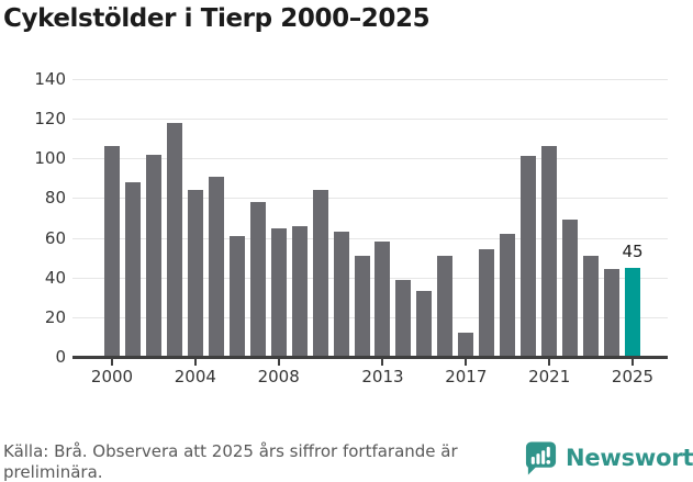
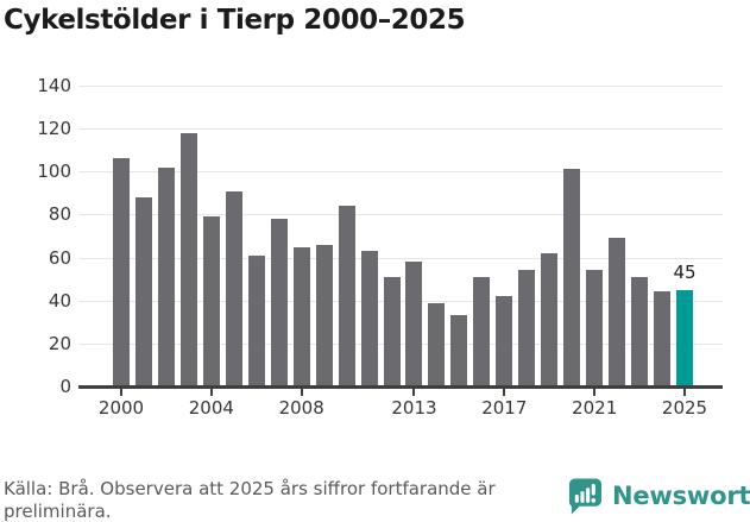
2004: 84 -> 79
2017: 12 -> 42
2021: 106 -> 54
